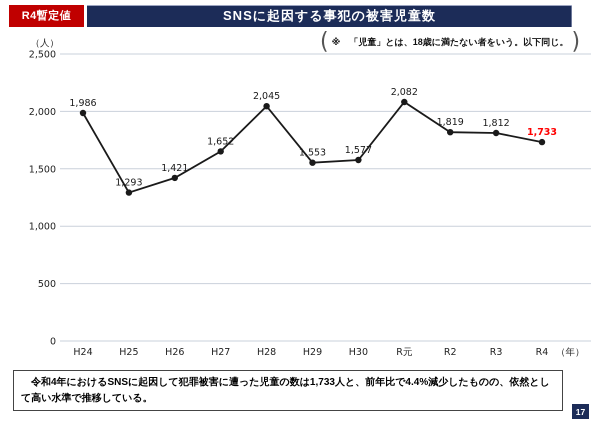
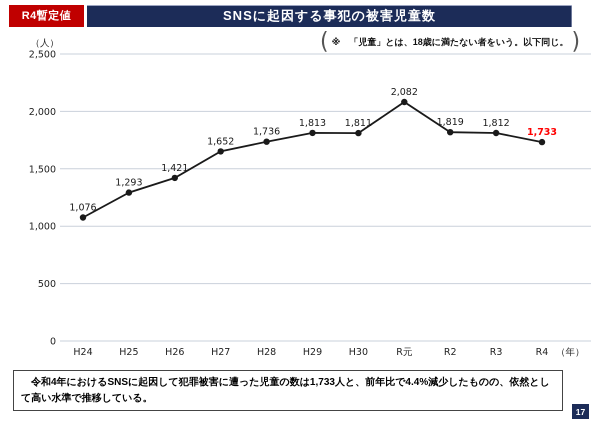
H24: 1,986 -> 1,076
H28: 2,045 -> 1,736
H29: 1,553 -> 1,813
H30: 1,577 -> 1,811
